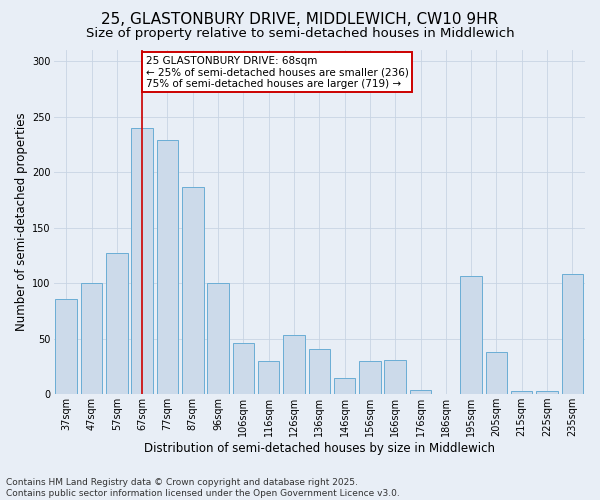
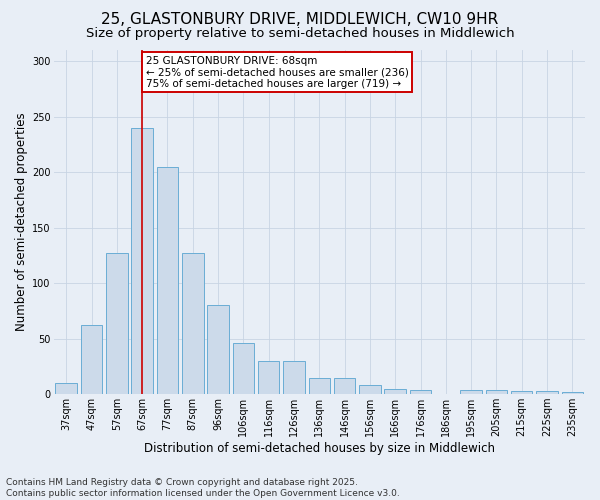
37sqm: 86 -> 10
47sqm: 100 -> 62
77sqm: 229 -> 205
87sqm: 187 -> 127
96sqm: 100 -> 80
126sqm: 53 -> 30
136sqm: 41 -> 15
156sqm: 30 -> 8
166sqm: 31 -> 5
195sqm: 106 -> 4
205sqm: 38 -> 4
235sqm: 108 -> 2
